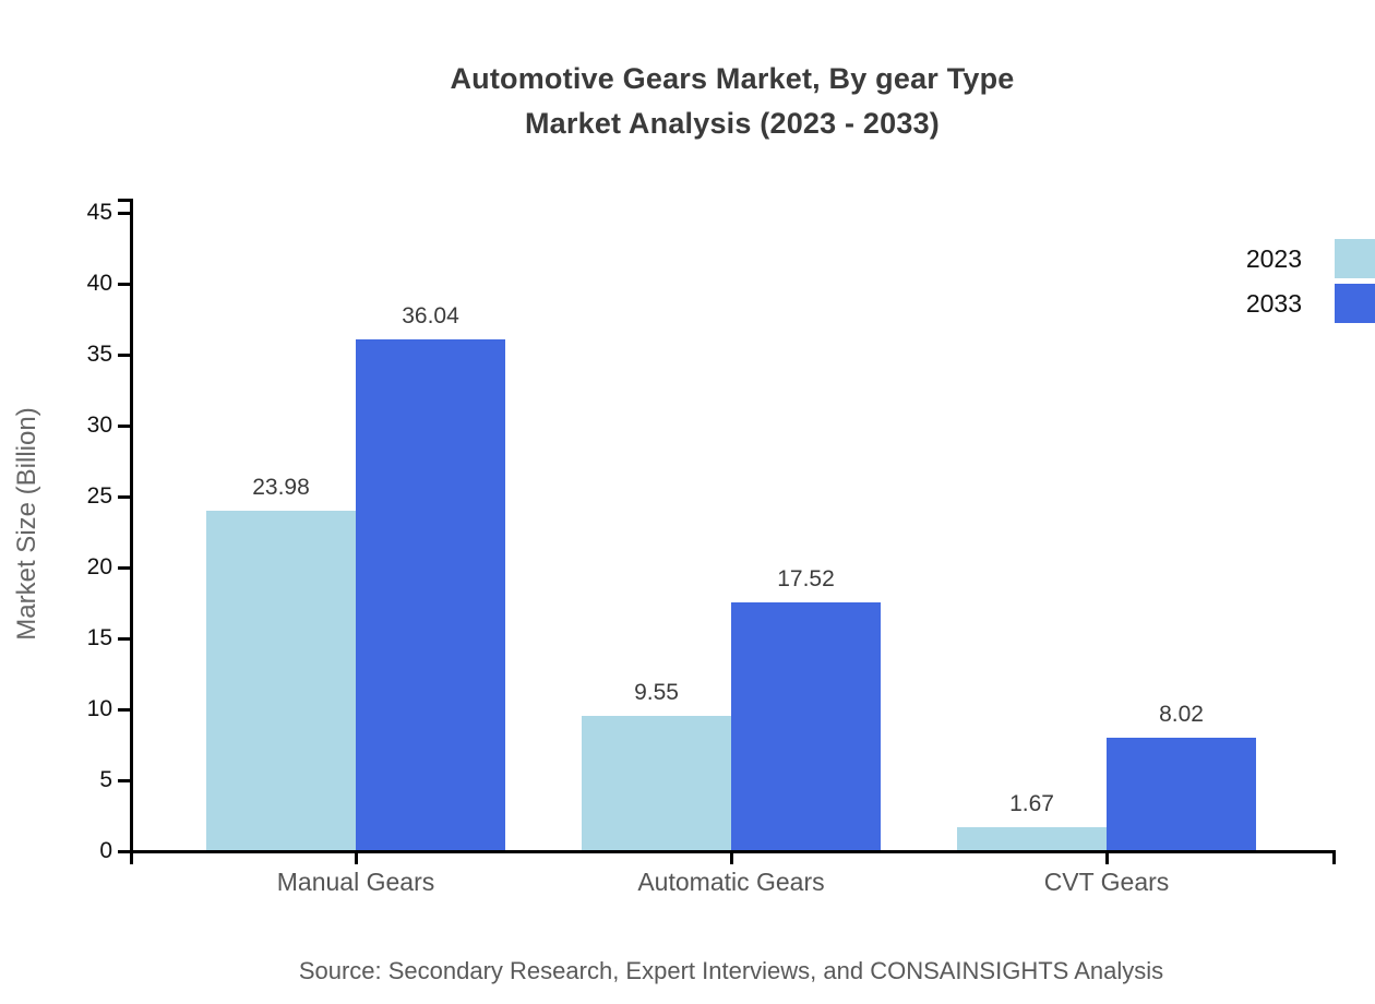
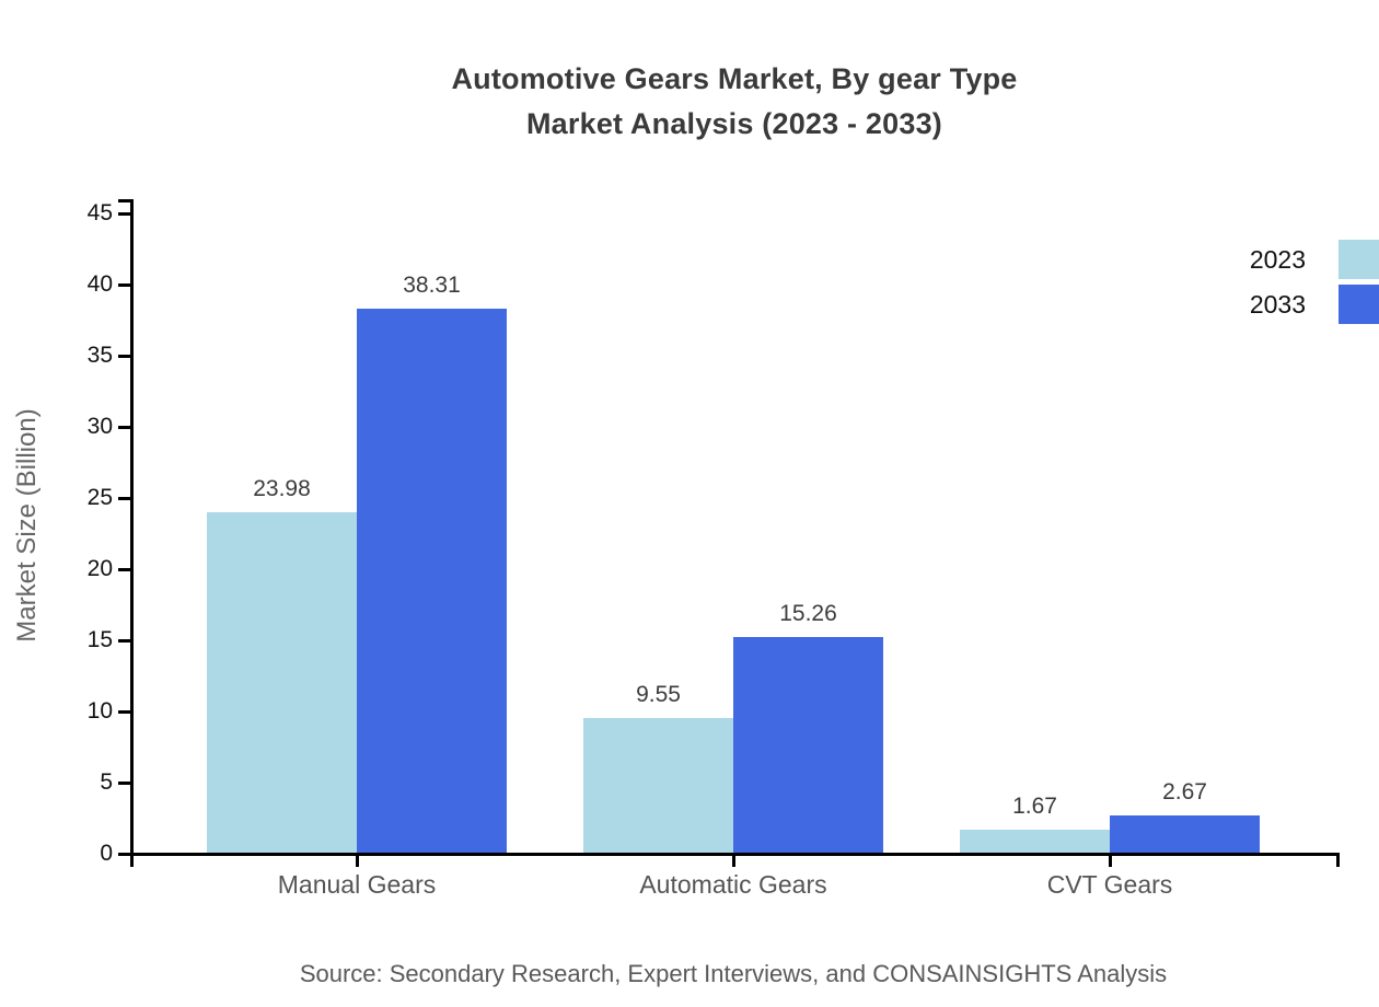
2033/Manual Gears: 36.04 -> 38.31
2033/Automatic Gears: 17.52 -> 15.26
2033/CVT Gears: 8.02 -> 2.67
